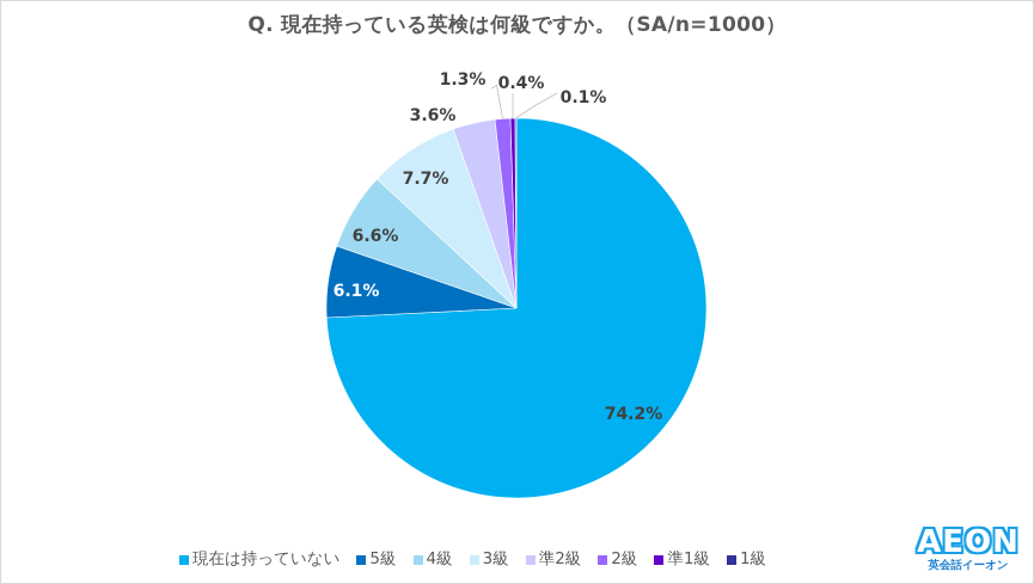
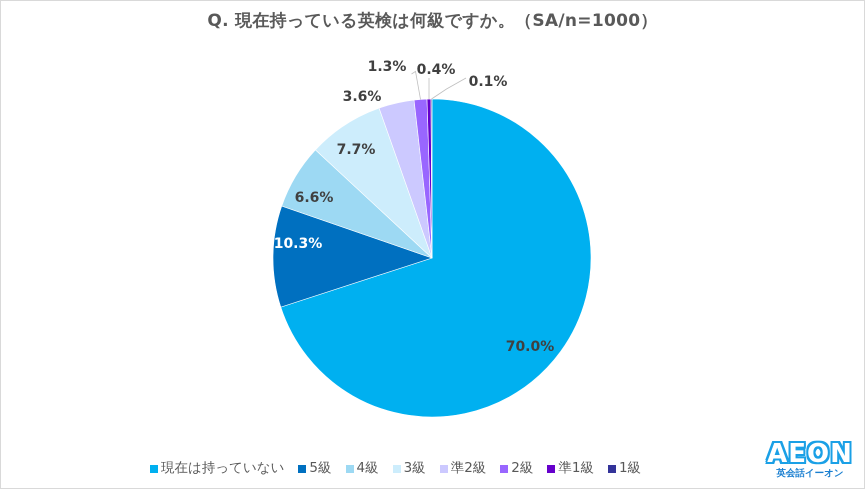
現在は持っていない: 74.2% -> 70.0%
5級: 6.1% -> 10.3%
